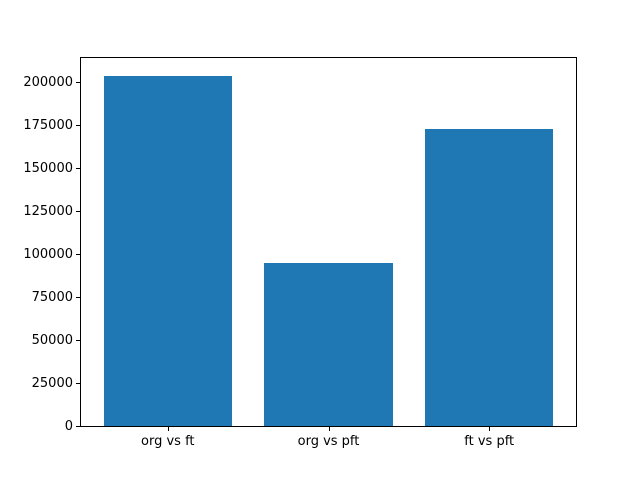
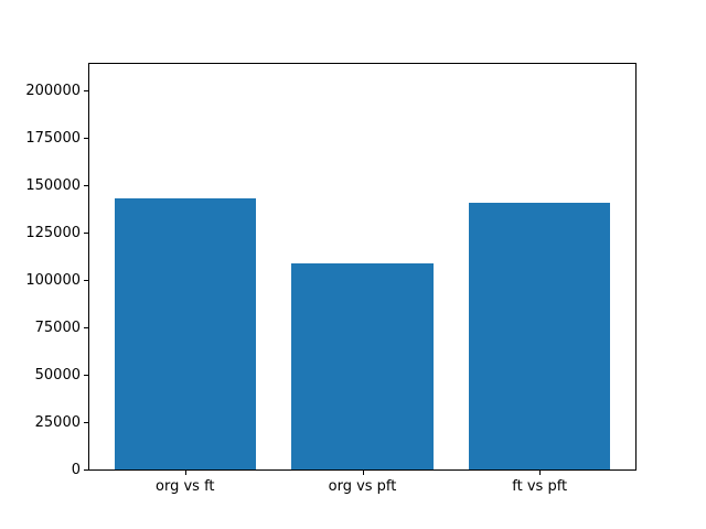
org vs ft: 204000 -> 143000
org vs pft: 95000 -> 109000
ft vs pft: 173000 -> 141000
